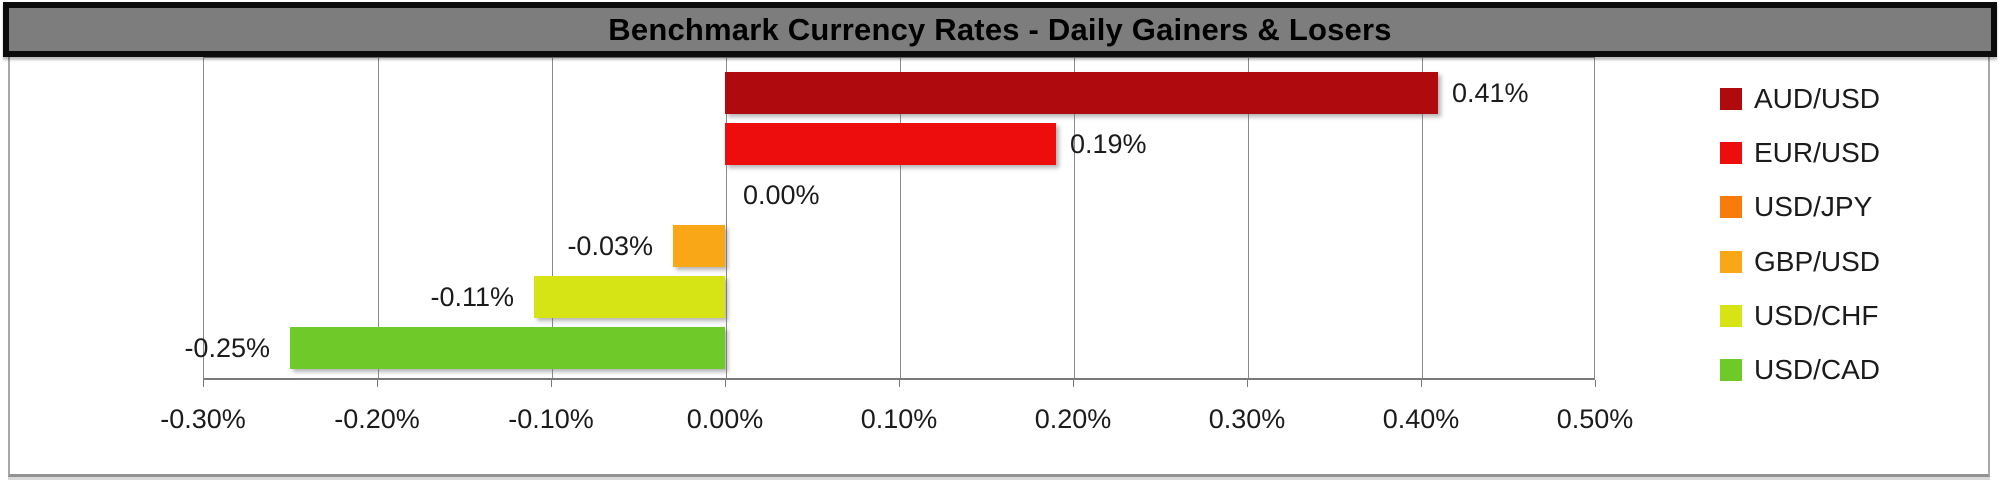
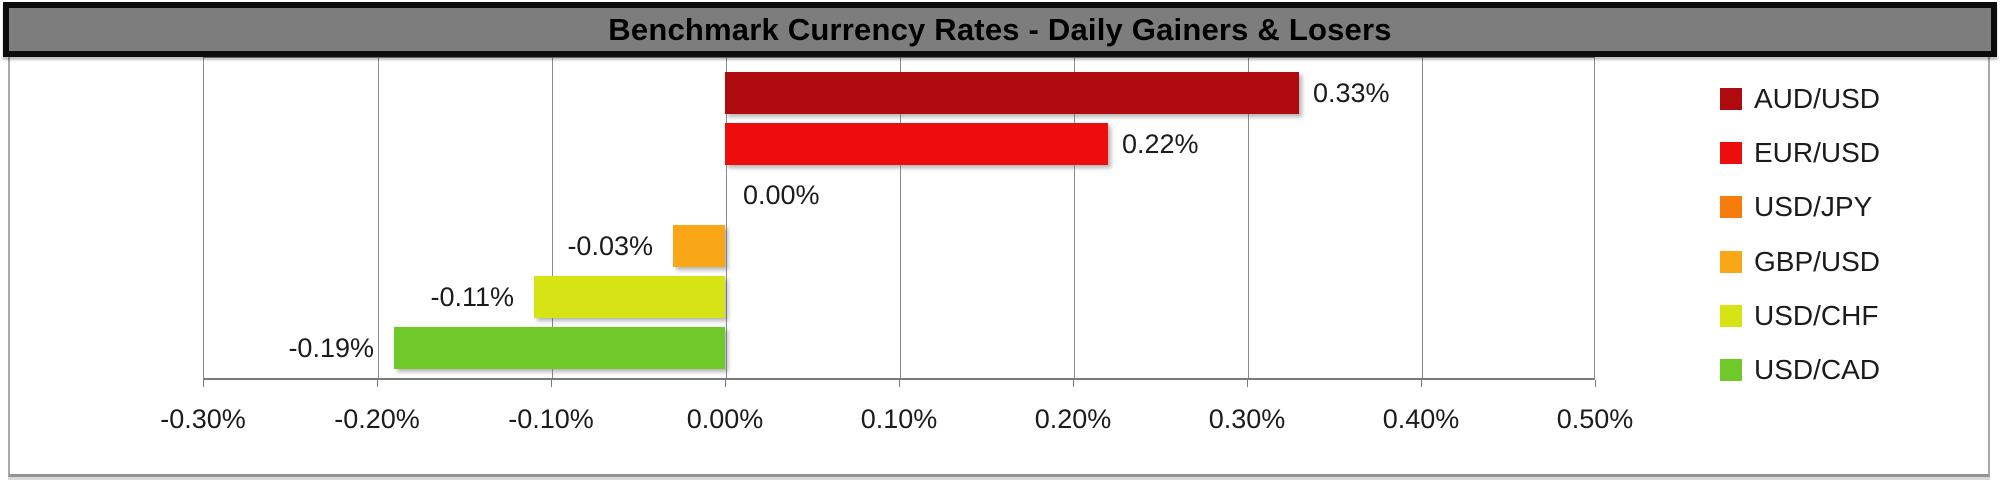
AUD/USD: 0.41% -> 0.33%
EUR/USD: 0.19% -> 0.22%
USD/CAD: -0.25% -> -0.19%
